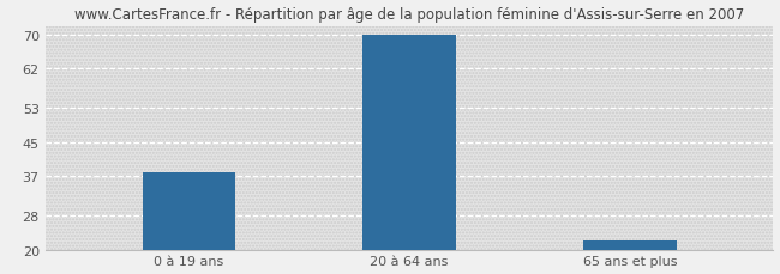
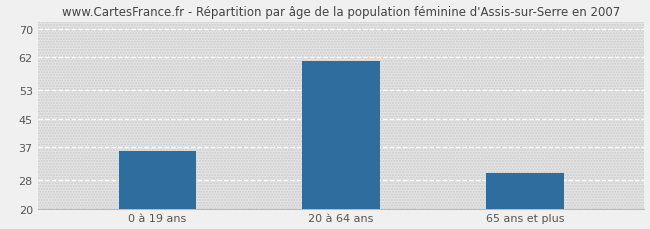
0 à 19 ans: 38 -> 36
20 à 64 ans: 70 -> 61
65 ans et plus: 22 -> 30
